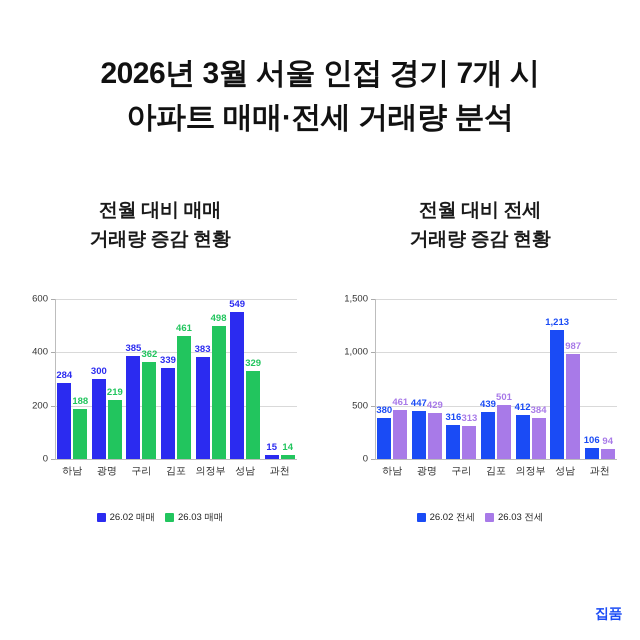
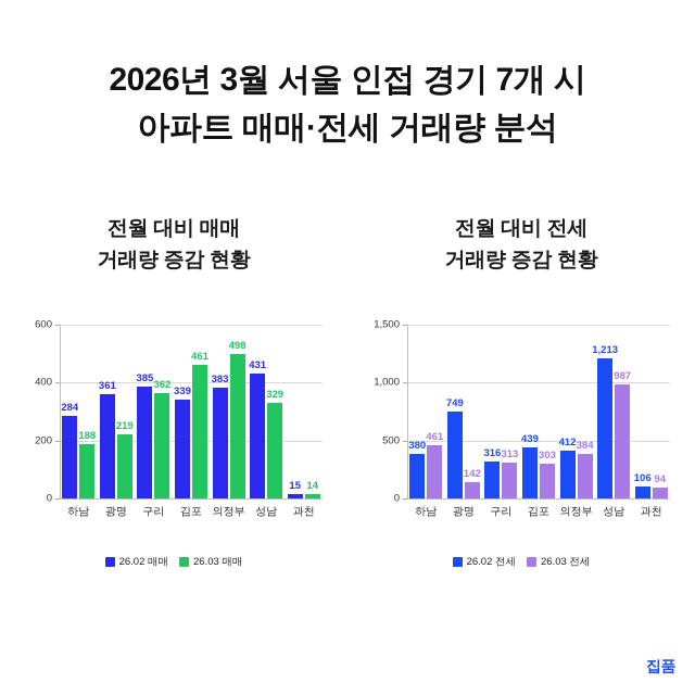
전월 대비 매매 거래량 증감 현황/26.02 매매/광명: 300 -> 361
전월 대비 매매 거래량 증감 현황/26.02 매매/성남: 549 -> 431
전월 대비 전세 거래량 증감 현황/26.02 전세/광명: 447 -> 749
전월 대비 전세 거래량 증감 현황/26.03 전세/광명: 429 -> 142
전월 대비 전세 거래량 증감 현황/26.03 전세/김포: 501 -> 303
